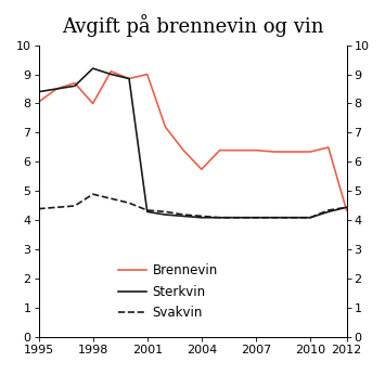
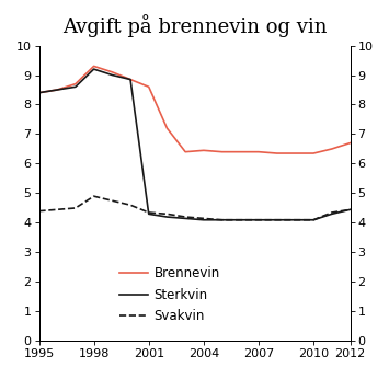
Brennevin/1995: 8.05 -> 8.40
Brennevin/1998: 8.00 -> 9.30
Brennevin/2001: 9.00 -> 8.60
Brennevin/2004: 5.75 -> 6.45
Brennevin/2012: 4.35 -> 6.70
